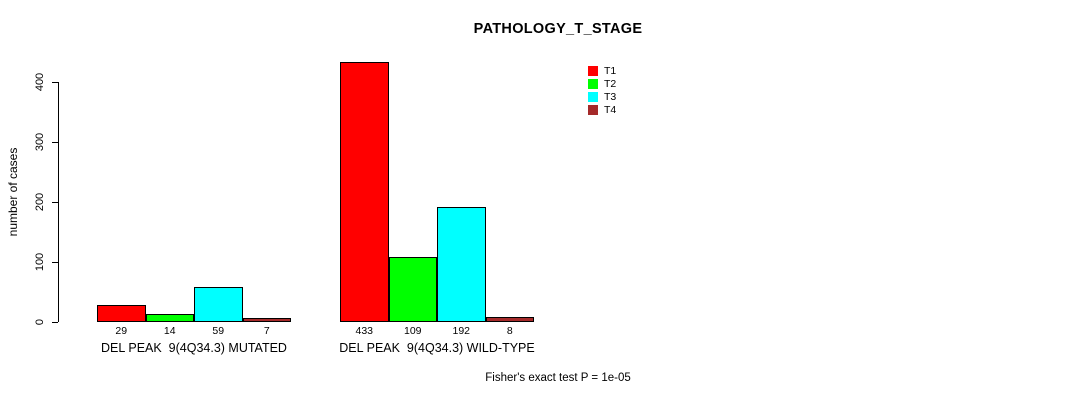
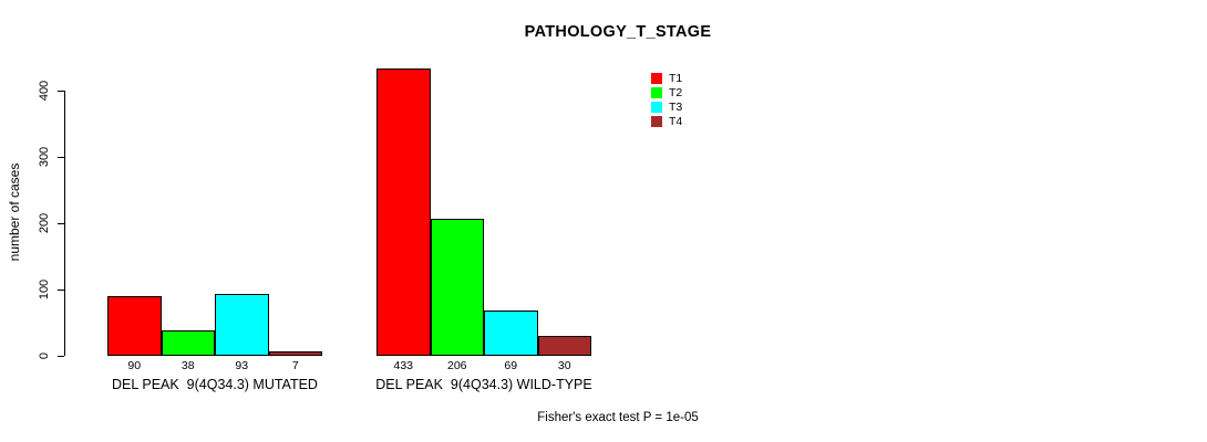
T1/DEL PEAK 9(4Q34.3) MUTATED: 29 -> 90
T2/DEL PEAK 9(4Q34.3) MUTATED: 14 -> 38
T3/DEL PEAK 9(4Q34.3) MUTATED: 59 -> 93
T2/DEL PEAK 9(4Q34.3) WILD-TYPE: 109 -> 206
T3/DEL PEAK 9(4Q34.3) WILD-TYPE: 192 -> 69
T4/DEL PEAK 9(4Q34.3) WILD-TYPE: 8 -> 30
